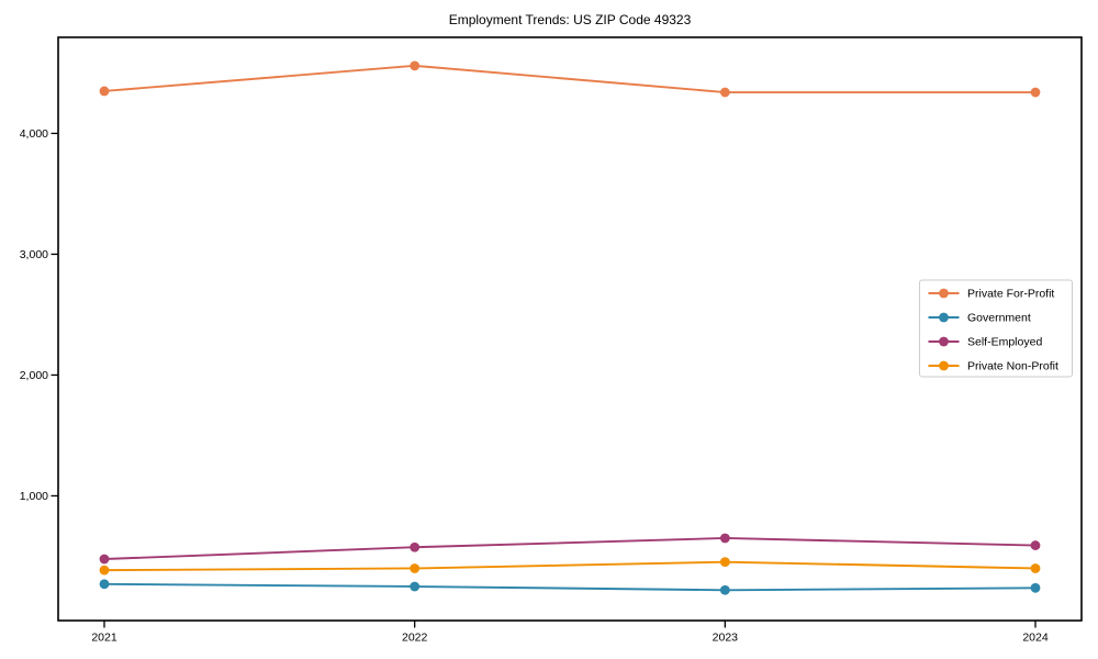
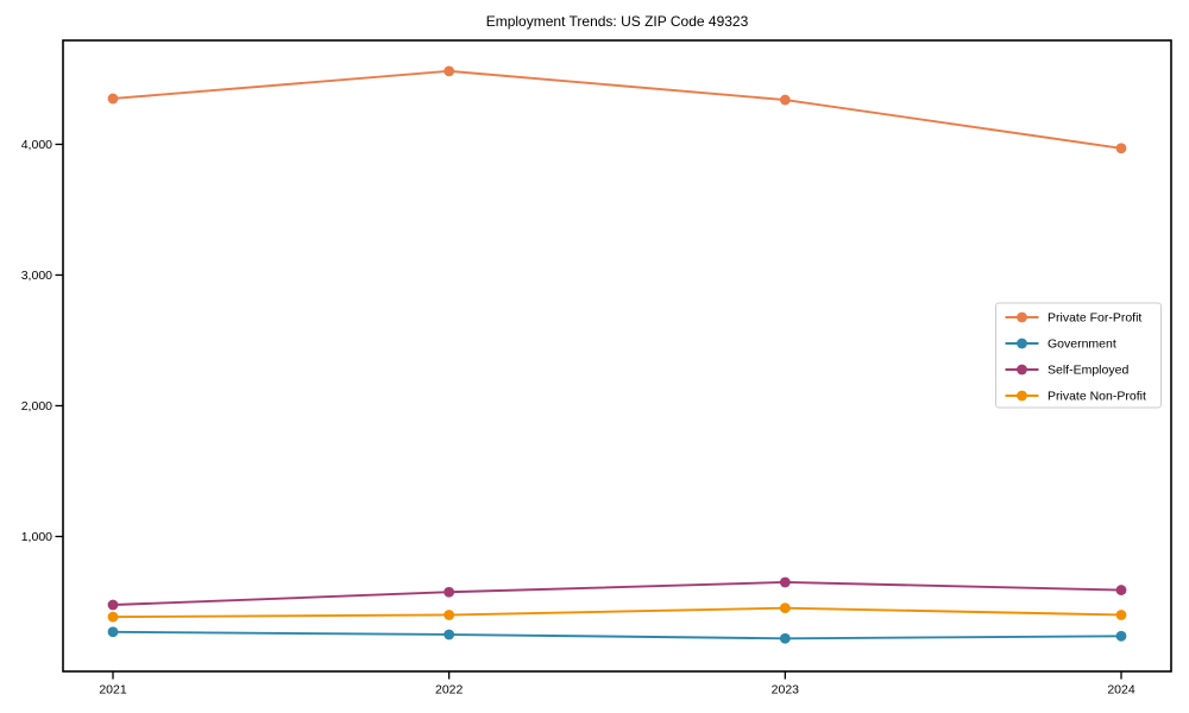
Private For-Profit/2024: 4340 -> 3970
